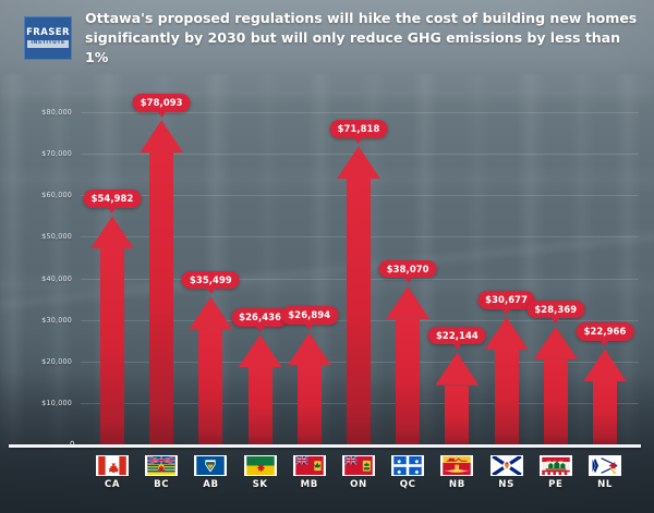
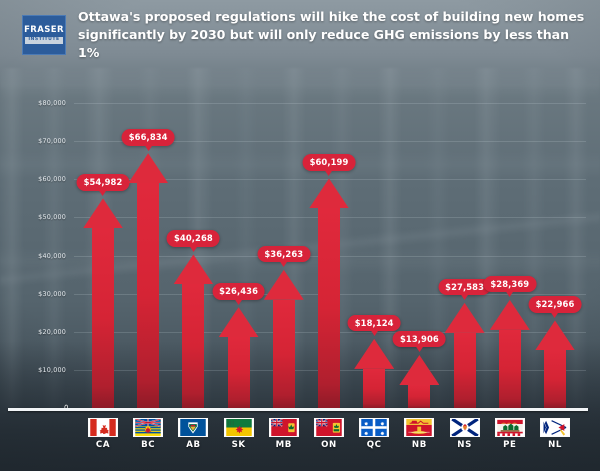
BC: $78,093 -> $66,834
AB: $35,499 -> $40,268
MB: $26,894 -> $36,263
ON: $71,818 -> $60,199
QC: $38,070 -> $18,124
NB: $22,144 -> $13,906
NS: $30,677 -> $27,583
